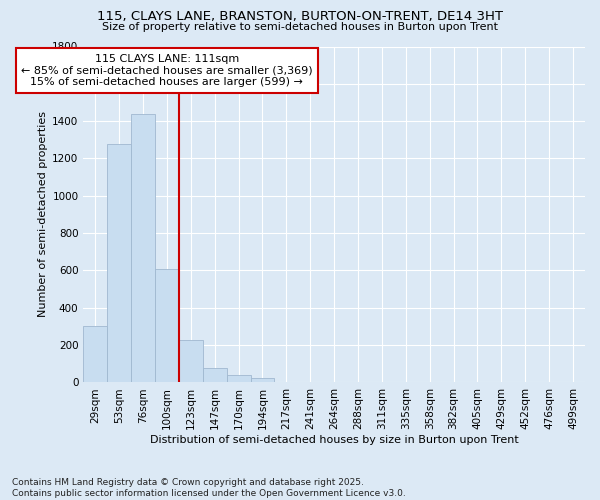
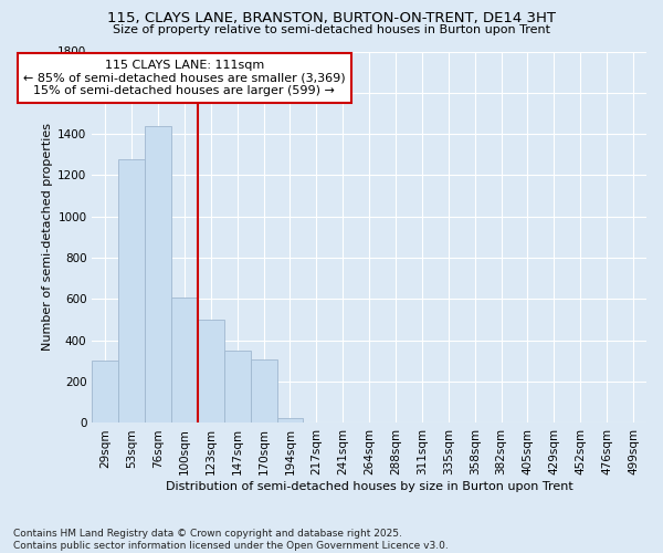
123sqm: 220 -> 500
147sqm: 80 -> 350
170sqm: 40 -> 310
